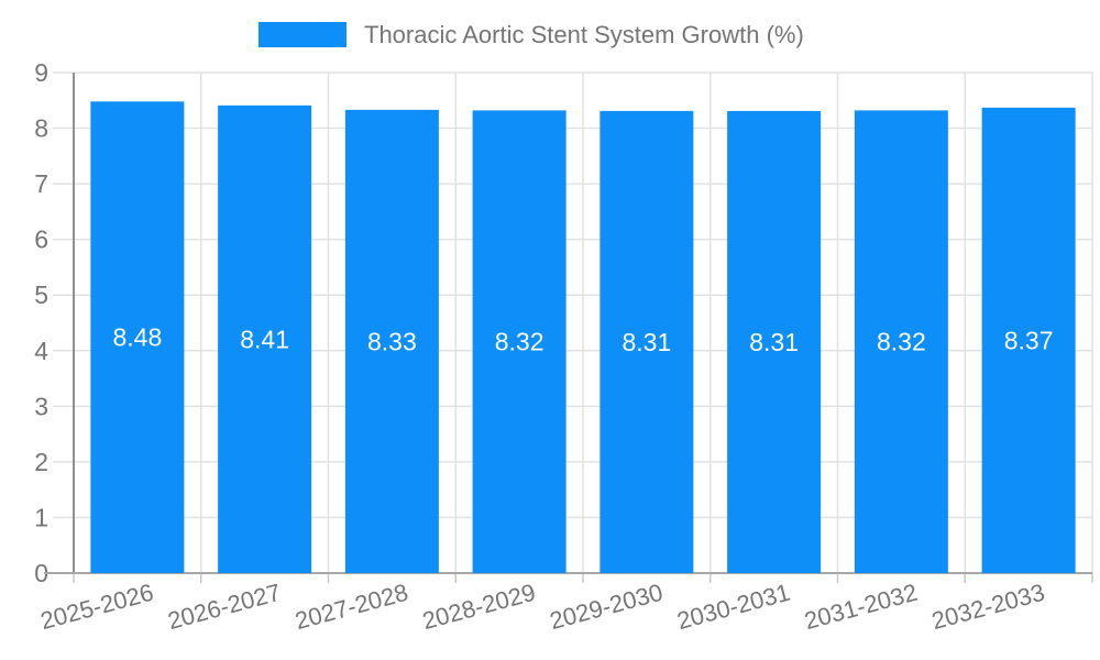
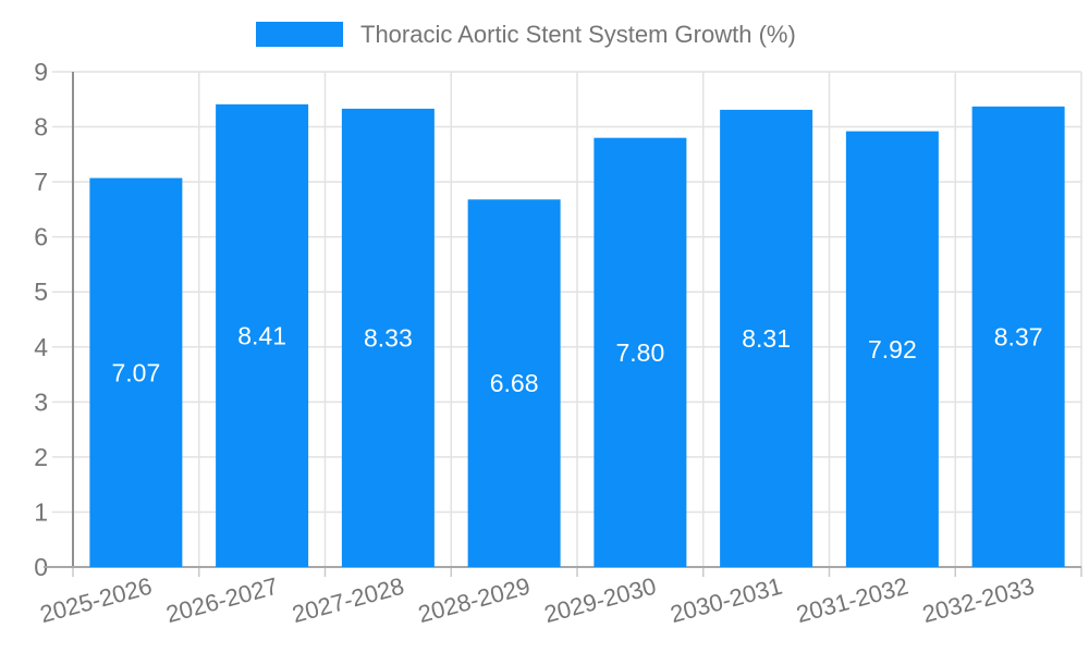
2025-2026: 8.48 -> 7.07
2028-2029: 8.32 -> 6.68
2029-2030: 8.31 -> 7.80
2031-2032: 8.32 -> 7.92
